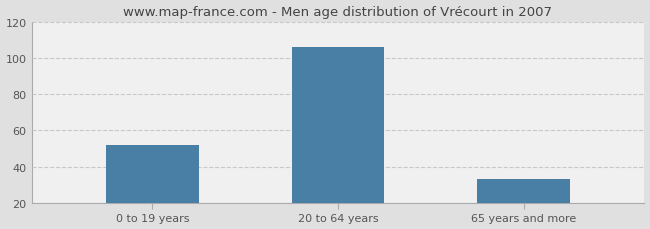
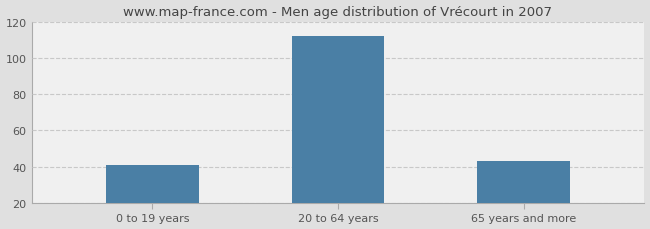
0 to 19 years: 52 -> 41
20 to 64 years: 106 -> 112
65 years and more: 33 -> 43
